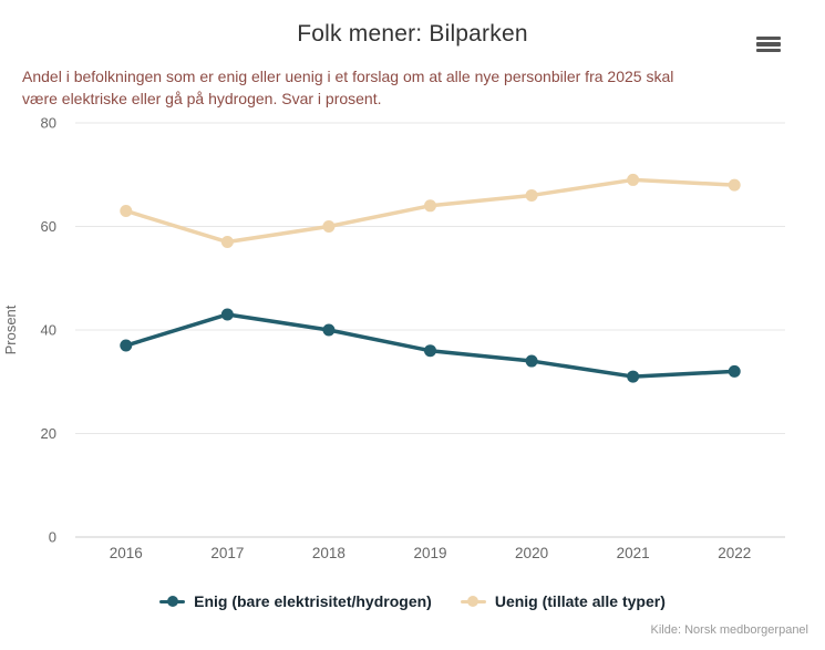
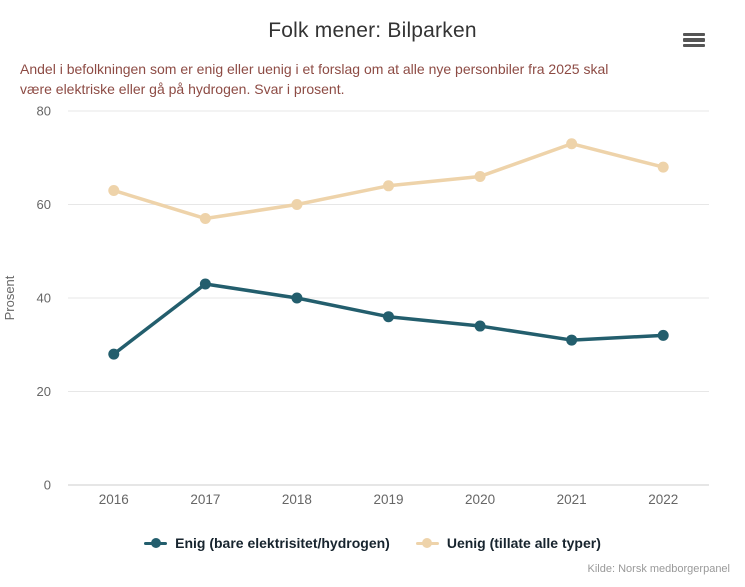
Enig (bare elektrisitet/hydrogen)/2016: 37 -> 28
Uenig (tillate alle typer)/2021: 69 -> 73
